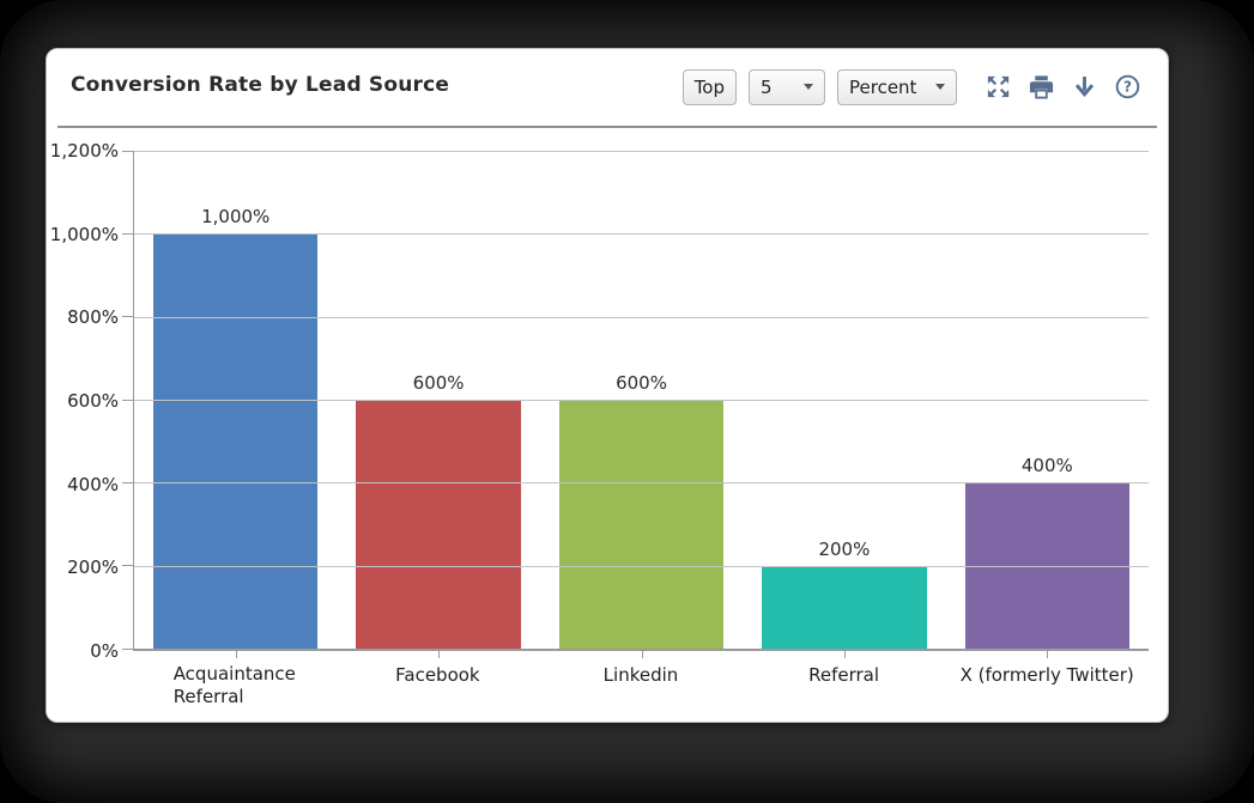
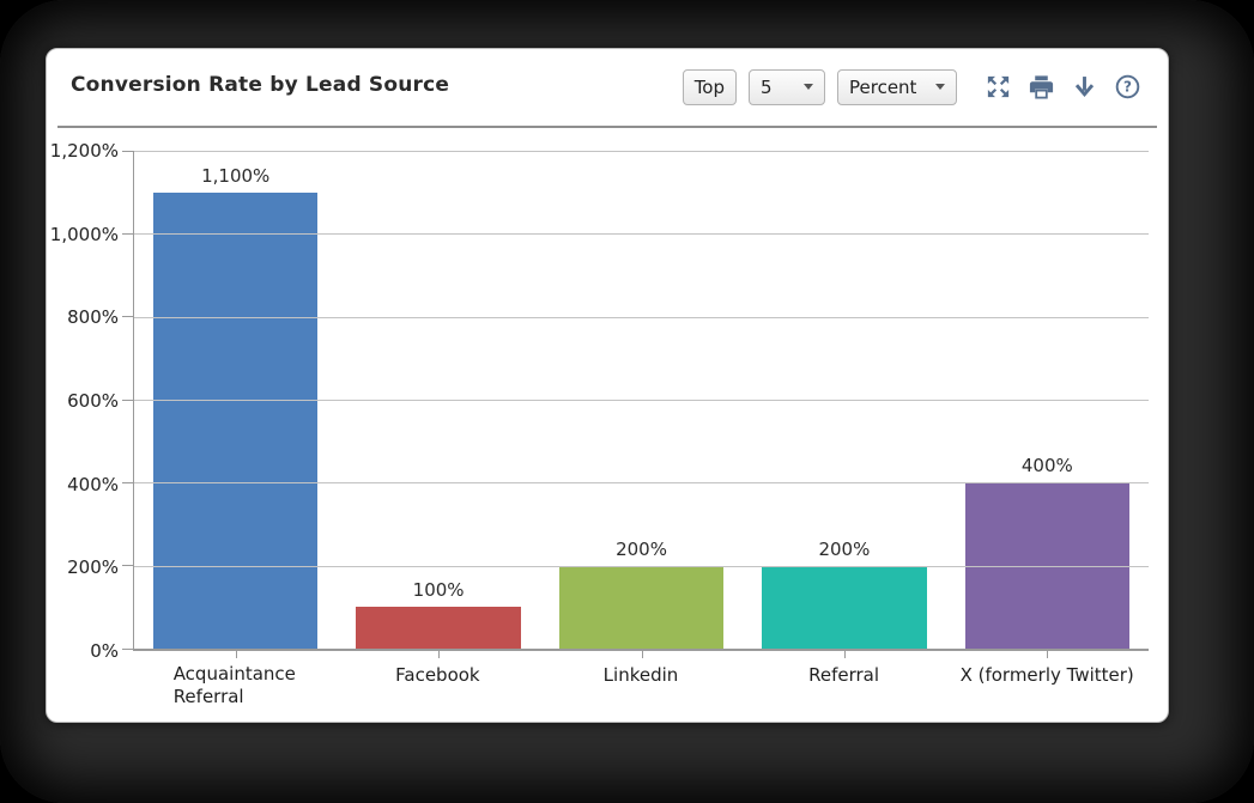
Acquaintance Referral: 1,000% -> 1,100%
Facebook: 600% -> 100%
Linkedin: 600% -> 200%
